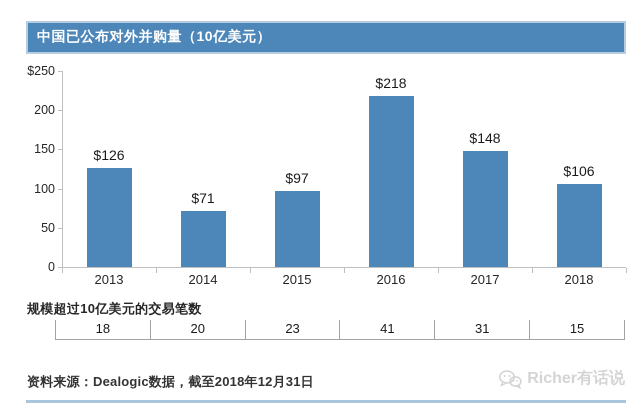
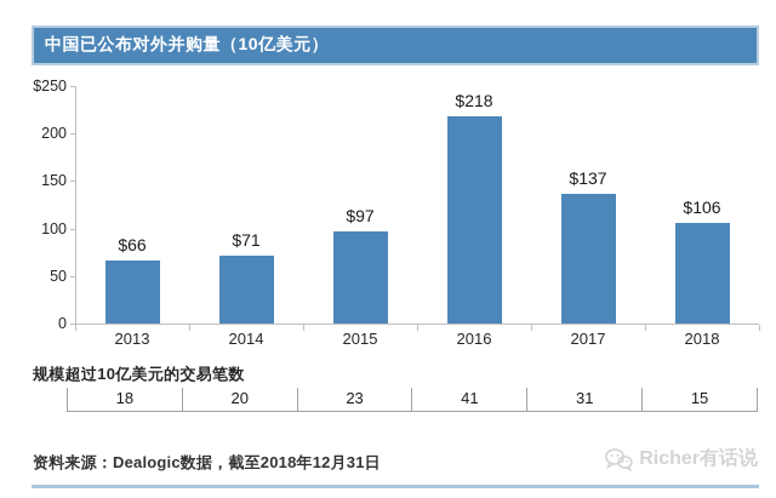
2013: $126 -> $66
2017: $148 -> $137
